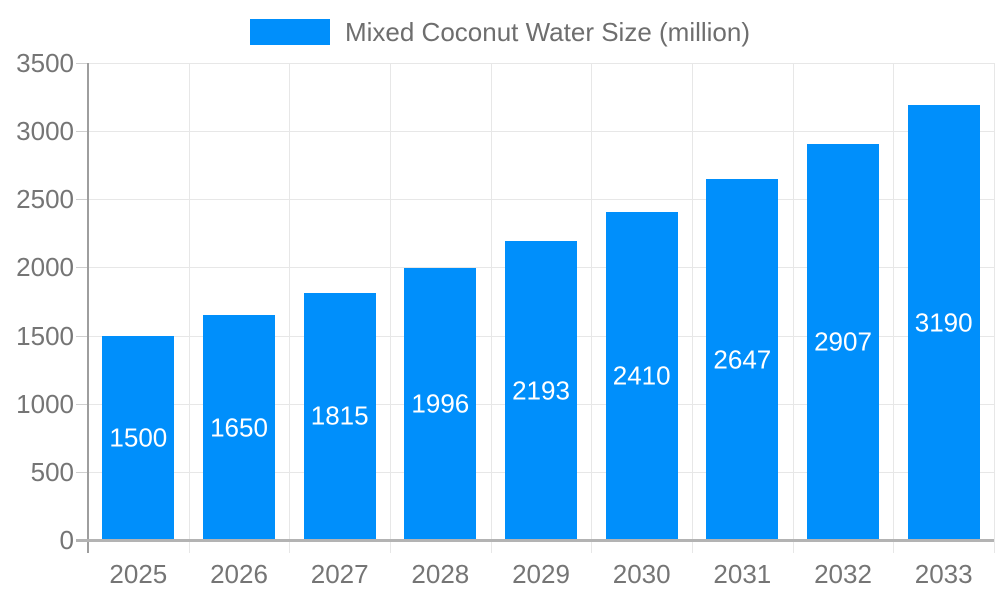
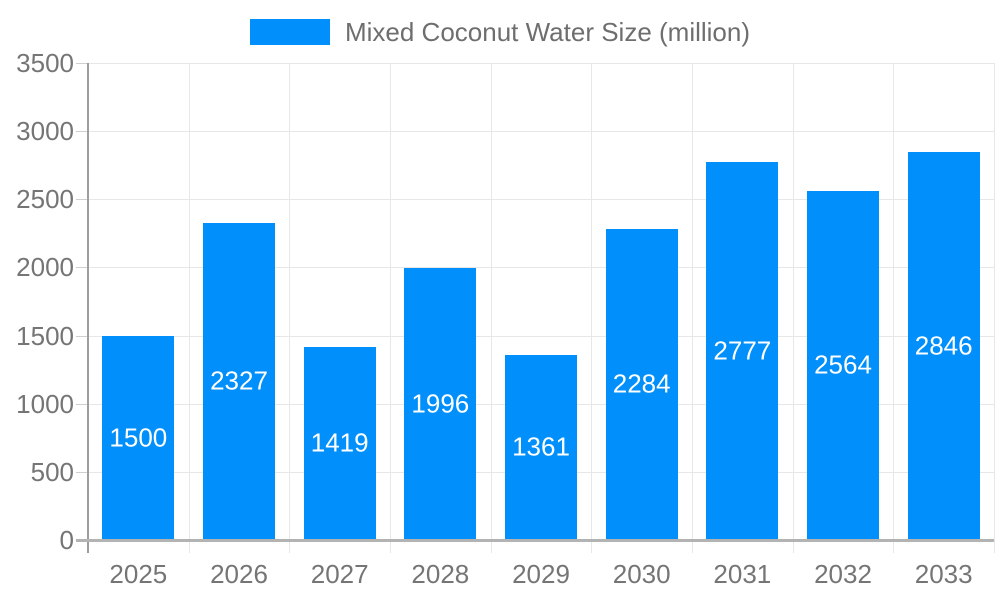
2026: 1650 -> 2327
2027: 1815 -> 1419
2029: 2193 -> 1361
2030: 2410 -> 2284
2031: 2647 -> 2777
2032: 2907 -> 2564
2033: 3190 -> 2846
